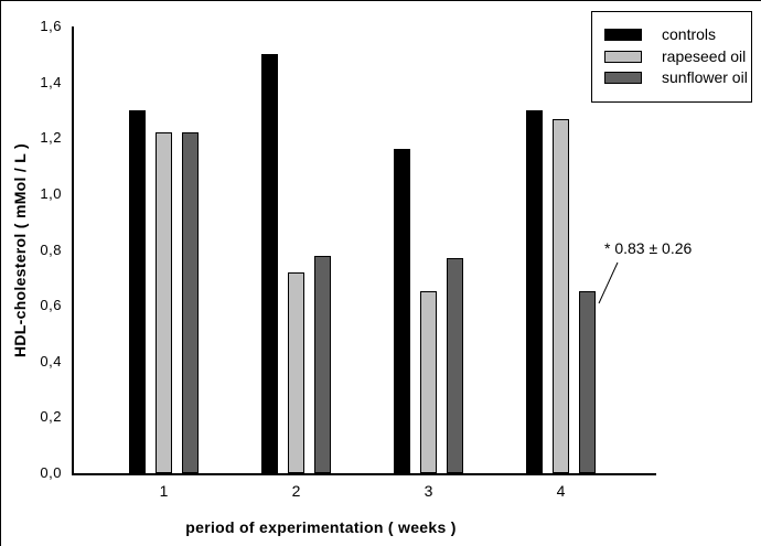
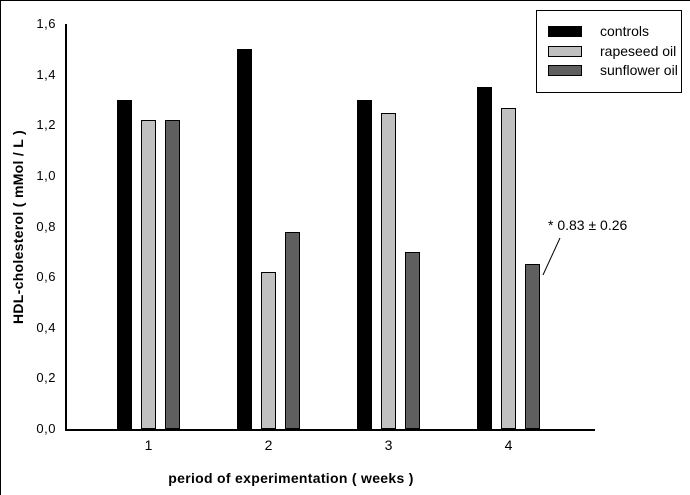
rapeseed oil/2: 0,72 -> 0,62
controls/3: 1,16 -> 1,30
rapeseed oil/3: 0,65 -> 1,25
sunflower oil/3: 0,77 -> 0,70
controls/4: 1,30 -> 1,35
